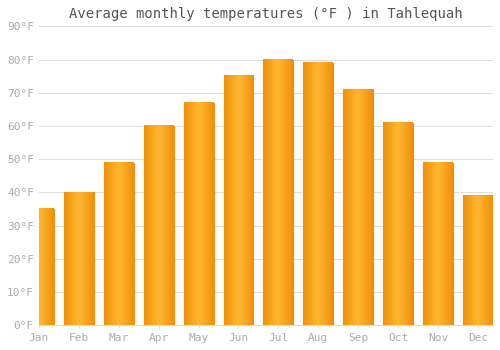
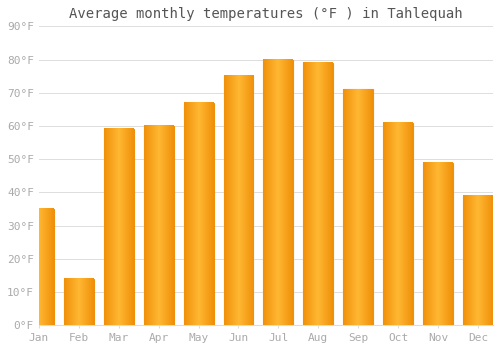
Feb: 40°F -> 14°F
Mar: 49°F -> 59°F
